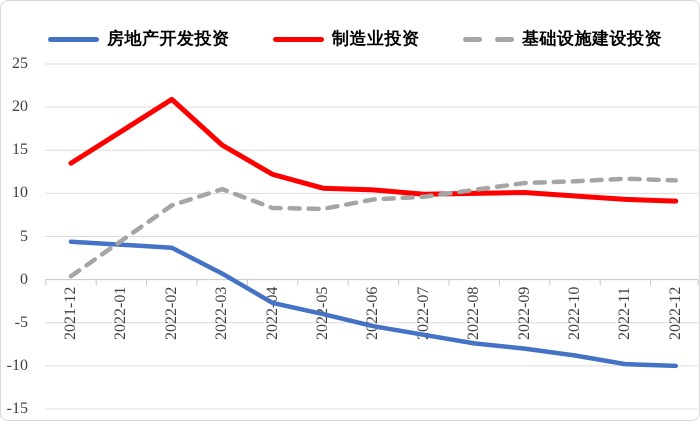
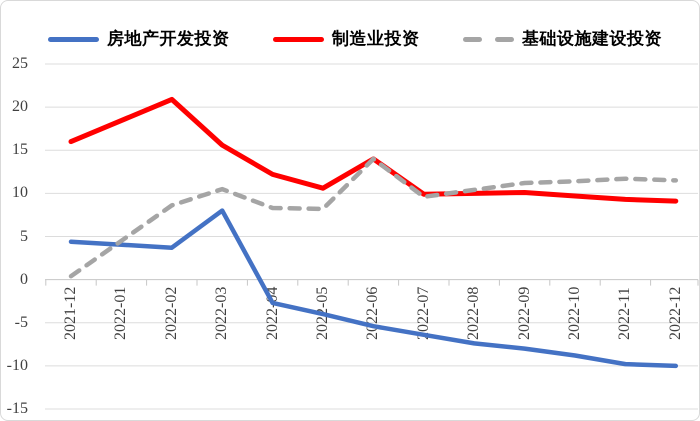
制造业投资/2021-12: 14 -> 16
房地产开发投资/2022-03: 1 -> 8
制造业投资/2022-06: 10 -> 14
基础设施建设投资/2022-06: 9 -> 14
